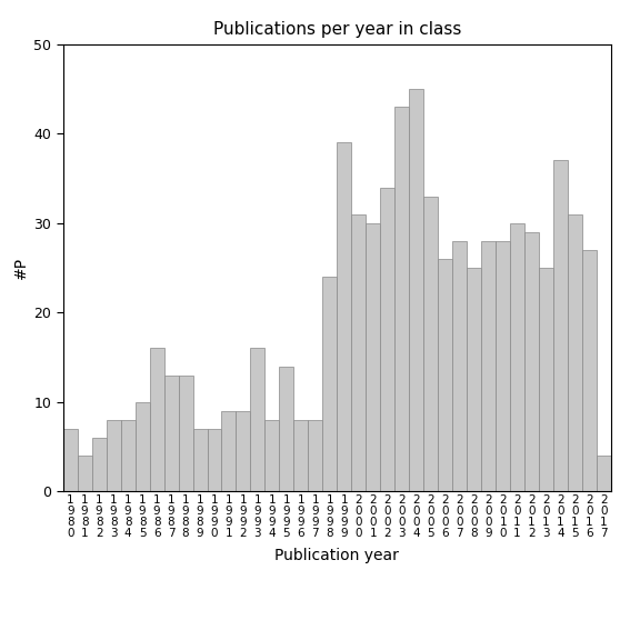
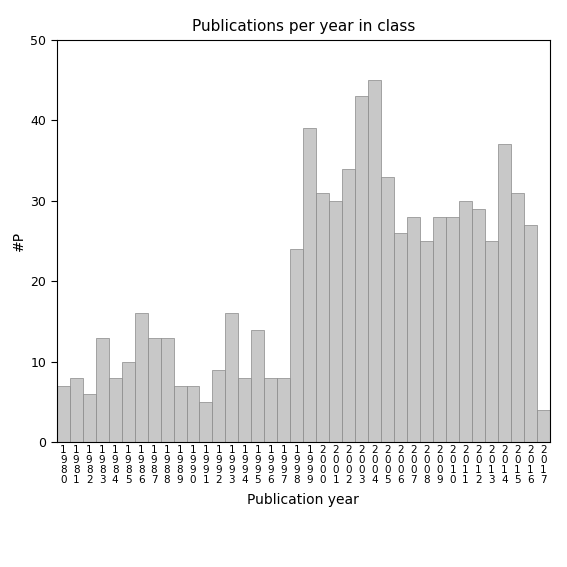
1 9 8 1: 4 -> 8
1 9 8 3: 8 -> 13
1 9 9 1: 9 -> 5
